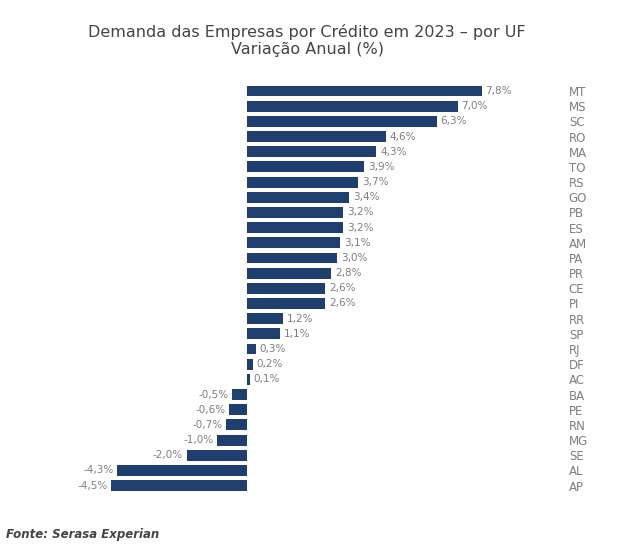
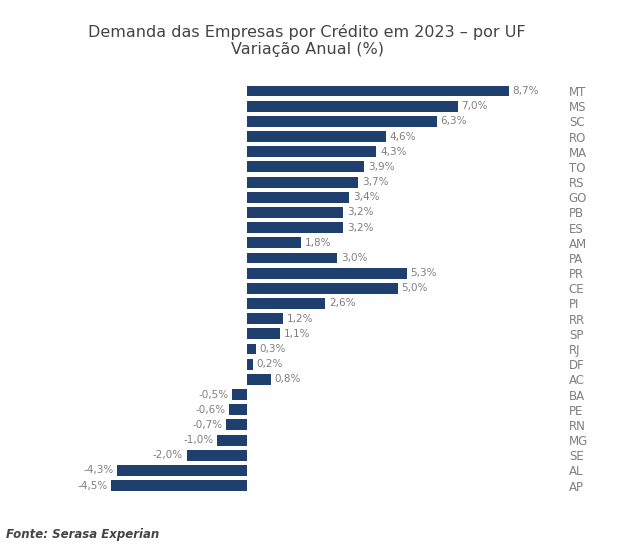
MT: 7,8% -> 8,7%
AM: 3,1% -> 1,8%
PR: 2,8% -> 5,3%
CE: 2,6% -> 5,0%
AC: 0,1% -> 0,8%
